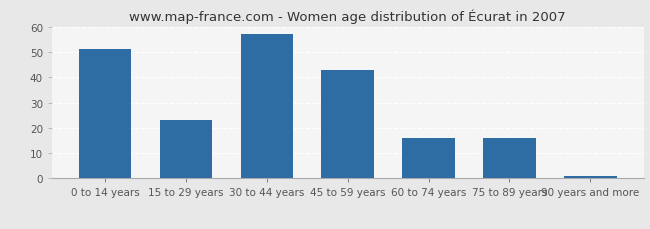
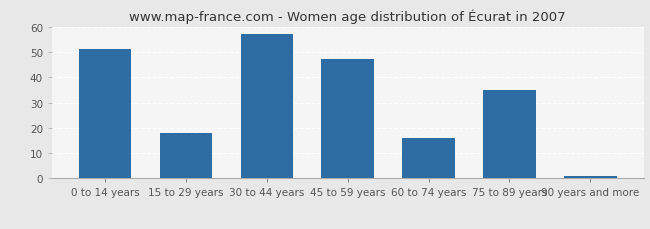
15 to 29 years: 23 -> 18
45 to 59 years: 43 -> 47
75 to 89 years: 16 -> 35
